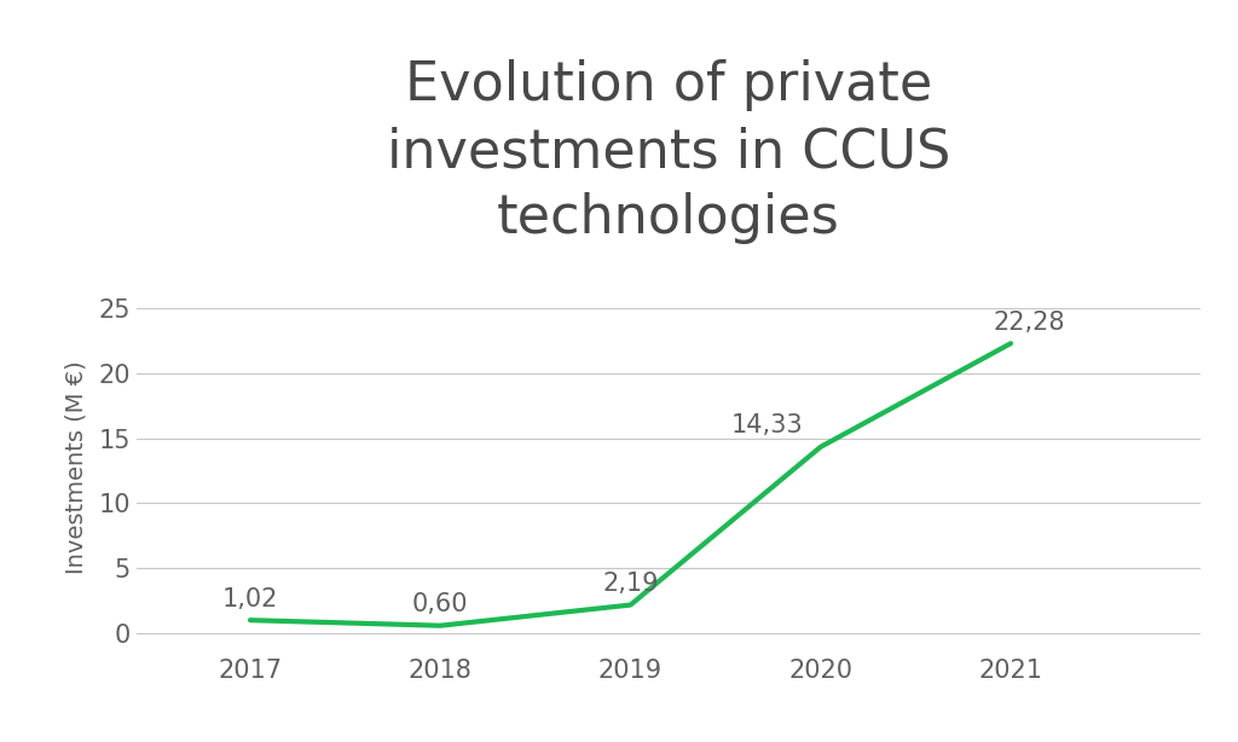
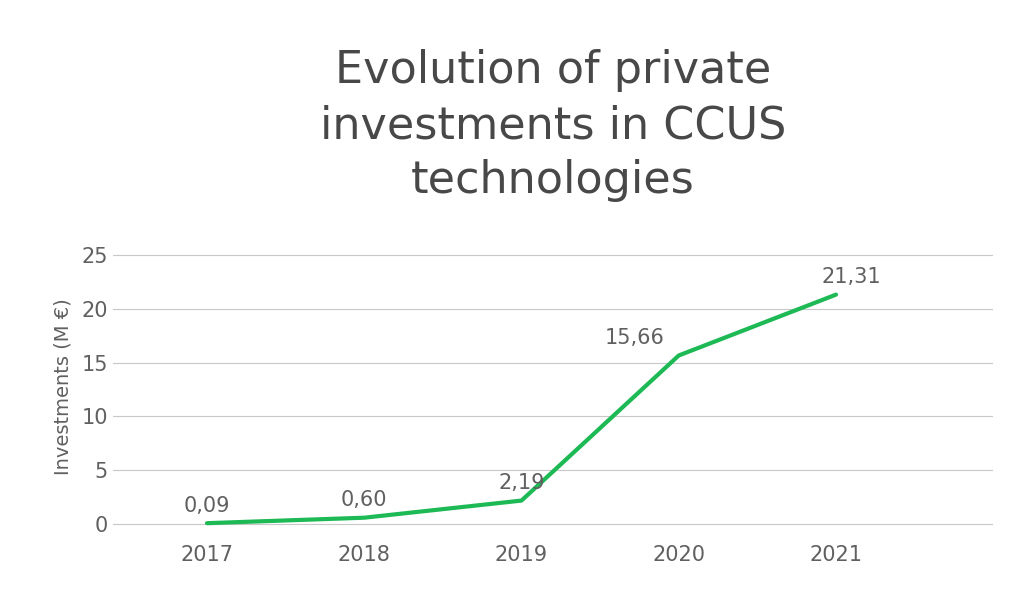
2017: 1,02 -> 0,09
2020: 14,33 -> 15,66
2021: 22,28 -> 21,31
